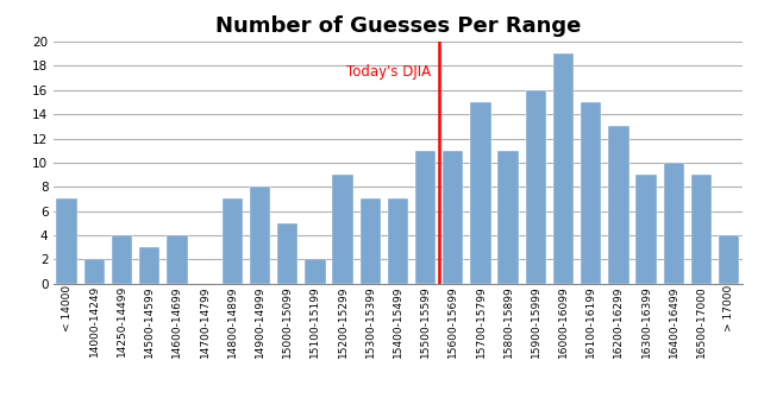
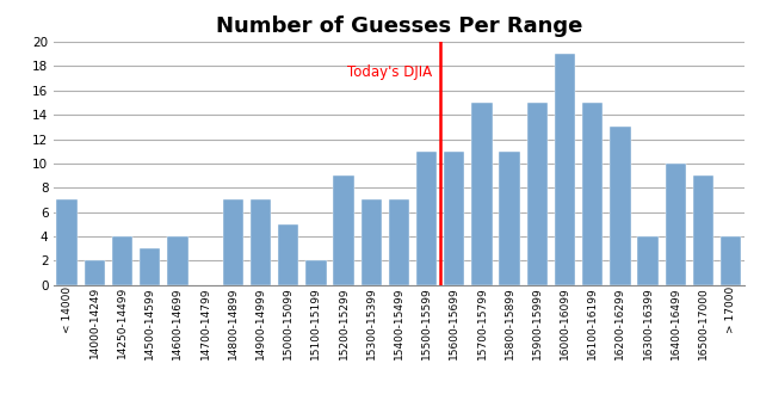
14900-14999: 8 -> 7
15900-15999: 16 -> 15
16300-16399: 9 -> 4
